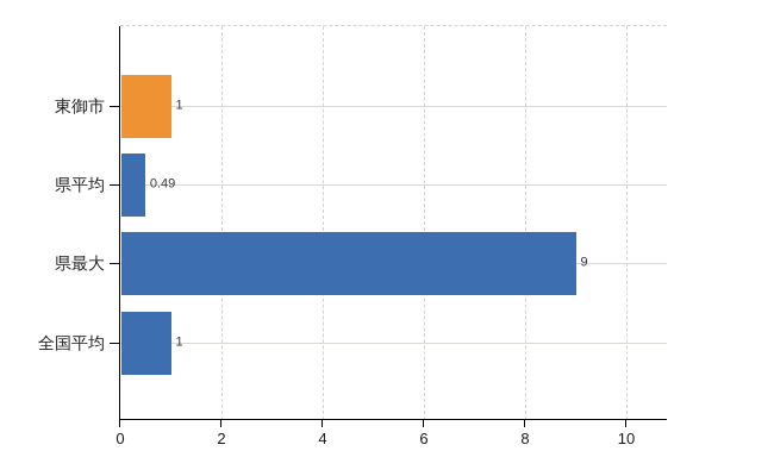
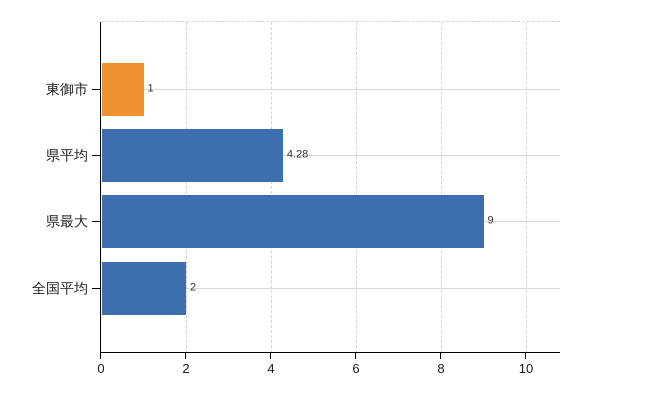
県平均: 0.49 -> 4.28
全国平均: 1 -> 2
